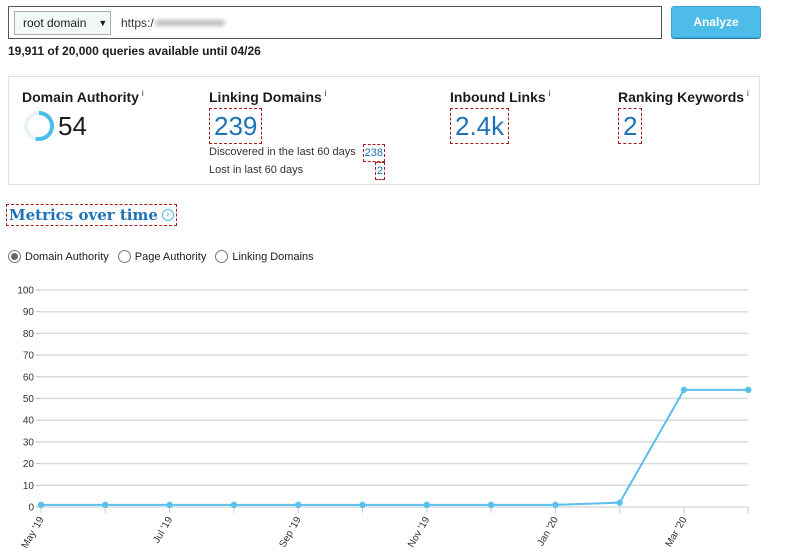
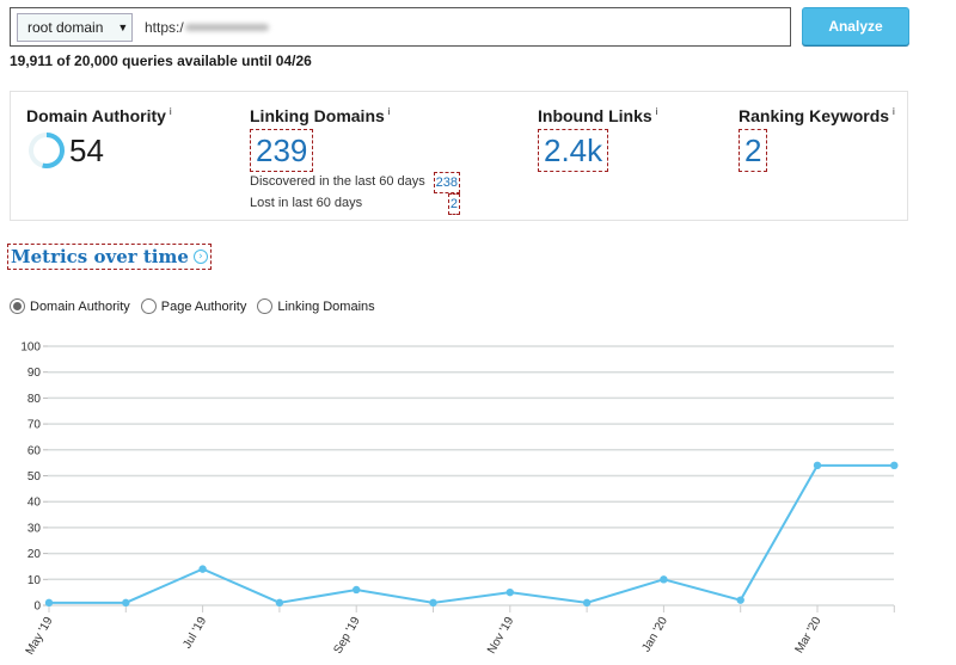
Jul '19: 1 -> 14
Sep '19: 1 -> 6
Nov '19: 1 -> 5
Jan '20: 1 -> 10
